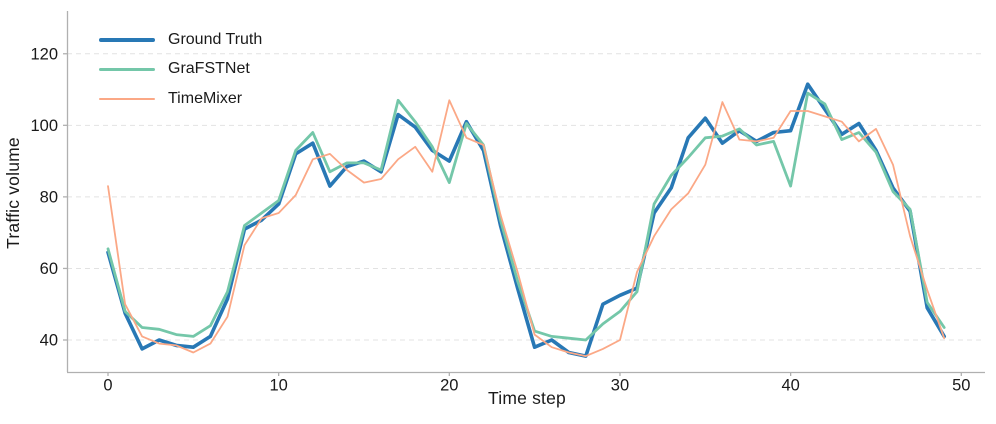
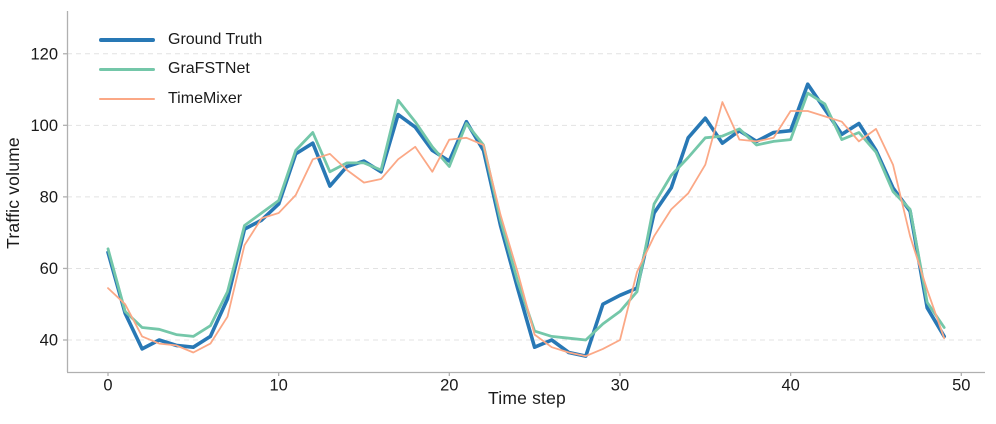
TimeMixer/0: 83 -> 54
GraFSTNet/20: 84 -> 88
TimeMixer/20: 107 -> 96
GraFSTNet/40: 83 -> 96
